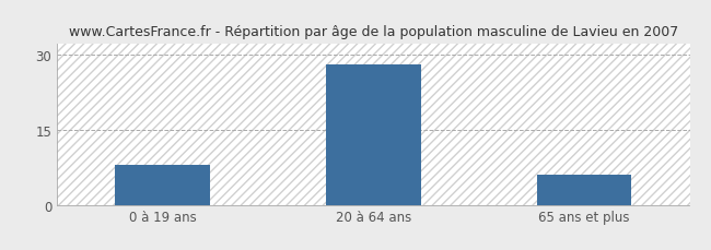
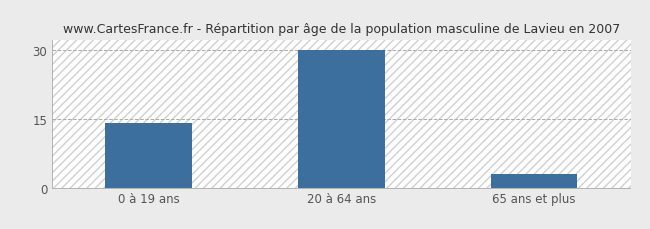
0 à 19 ans: 8 -> 14
20 à 64 ans: 28 -> 30
65 ans et plus: 6 -> 3
